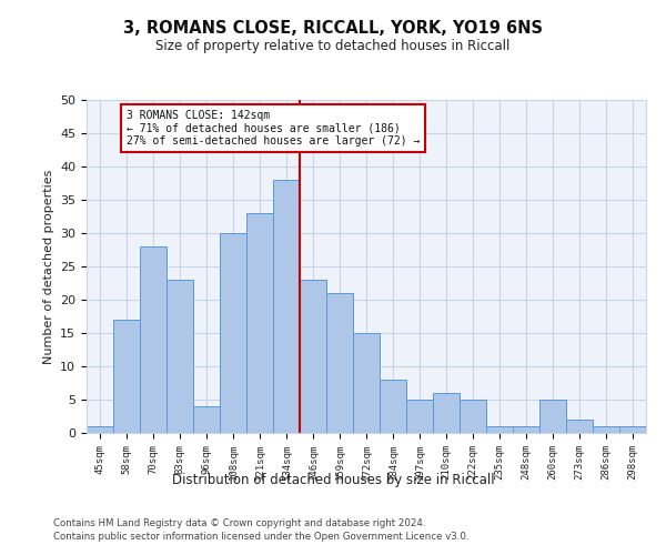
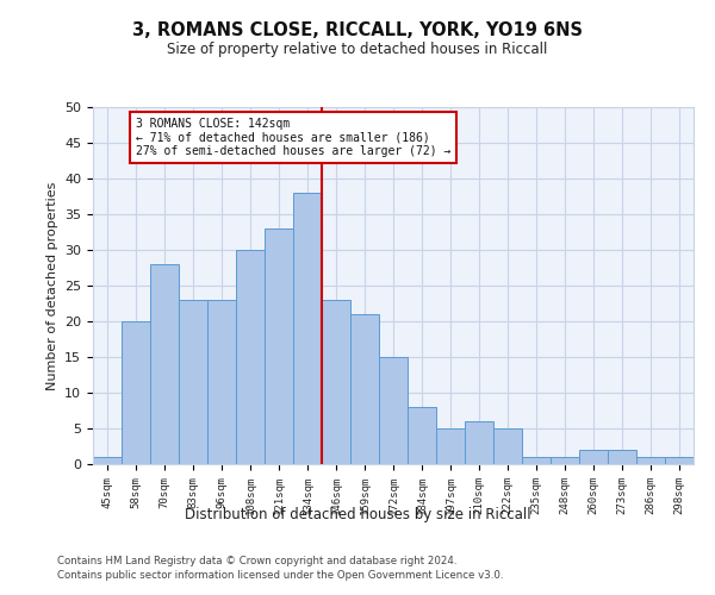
58sqm: 17 -> 20
96sqm: 4 -> 23
260sqm: 5 -> 2
